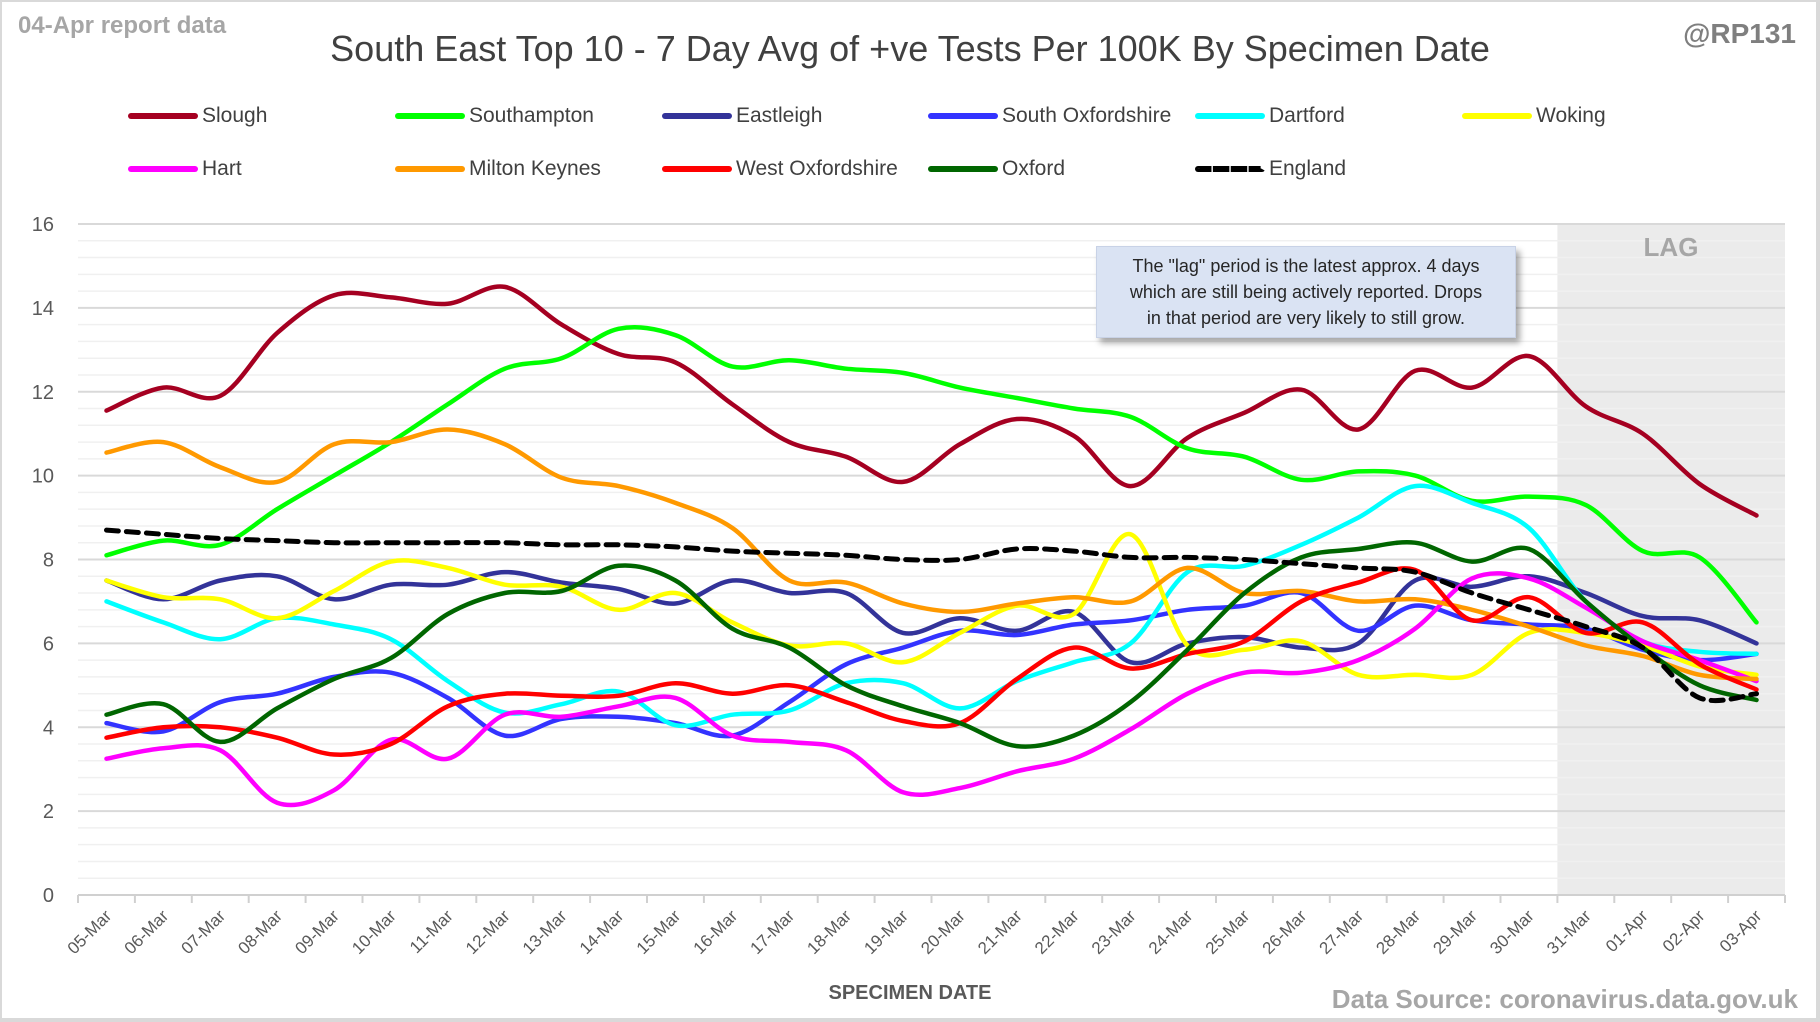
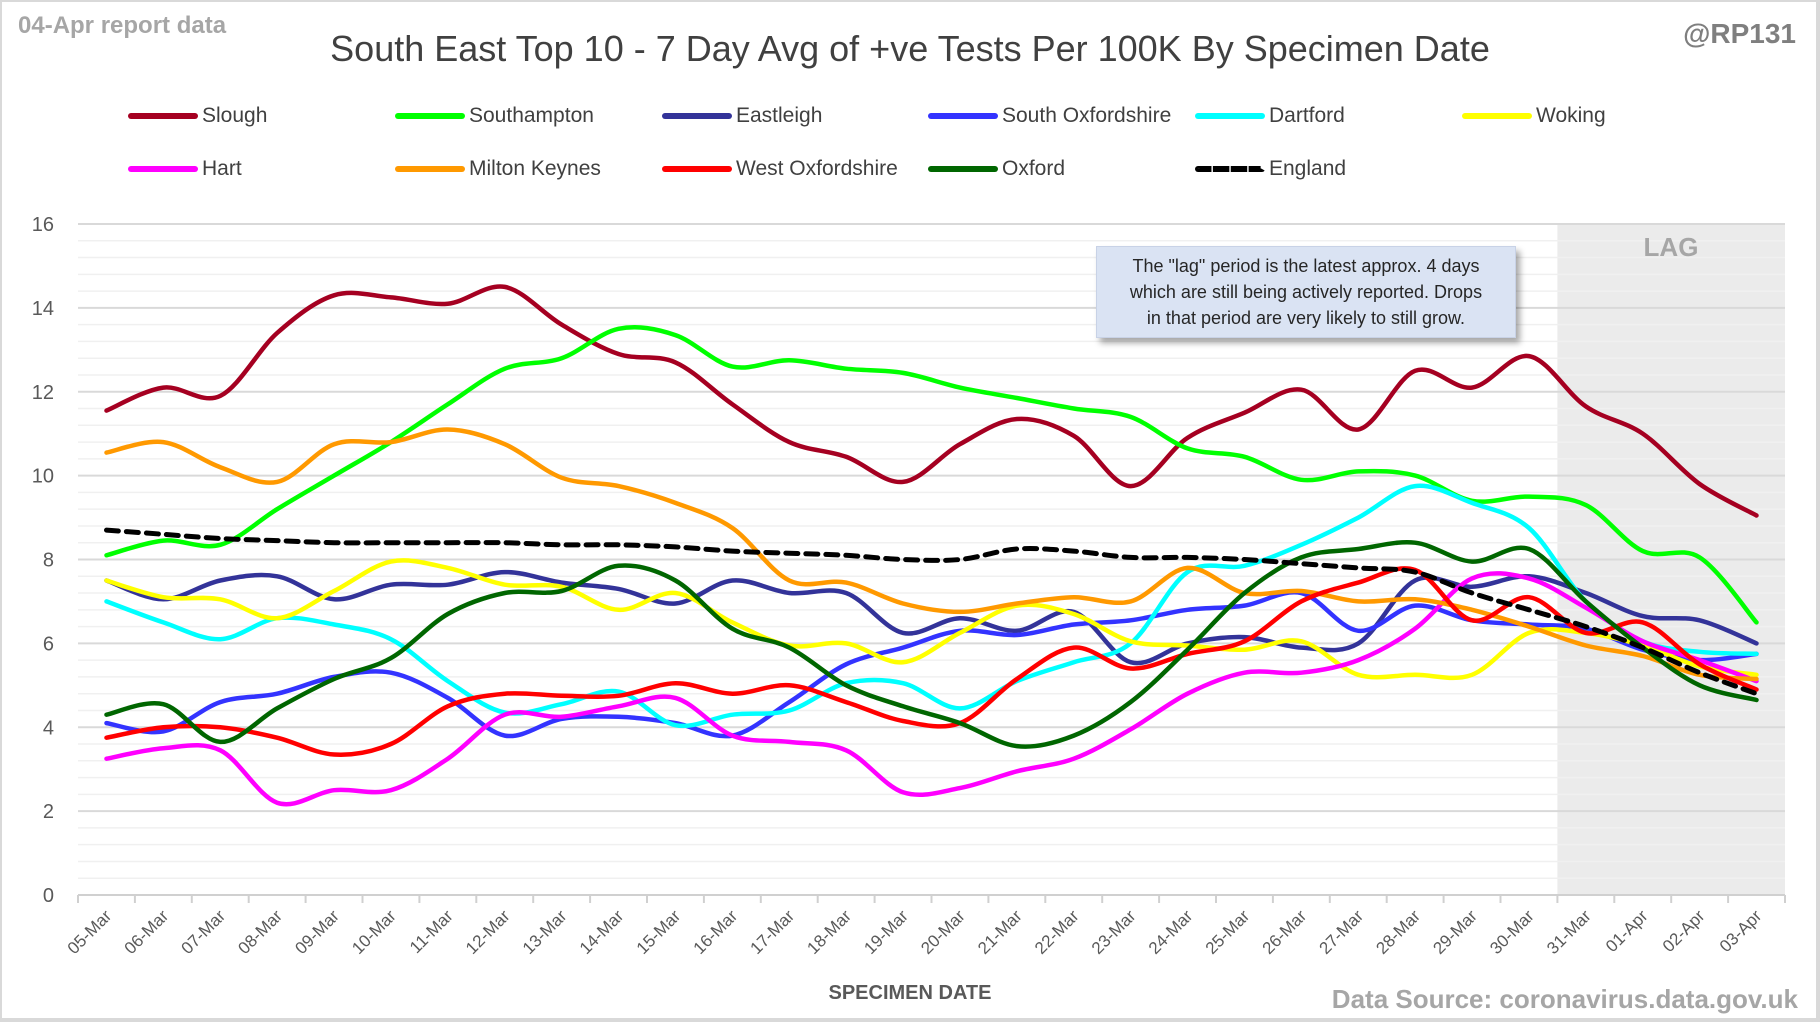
Hart/10-Mar: 3.7 -> 2.5
Woking/23-Mar: 8.6 -> 6.0
England/02-Apr: 4.7 -> 5.3
